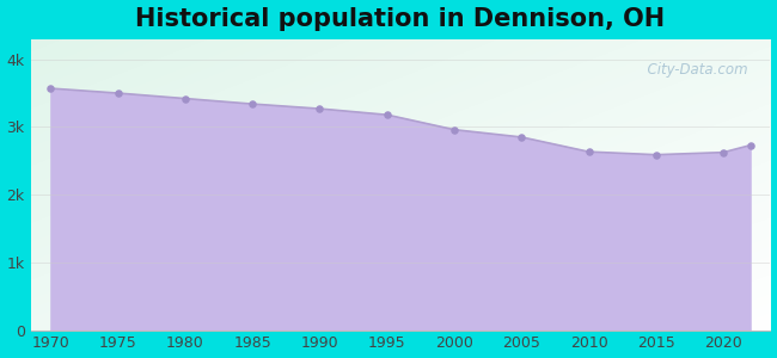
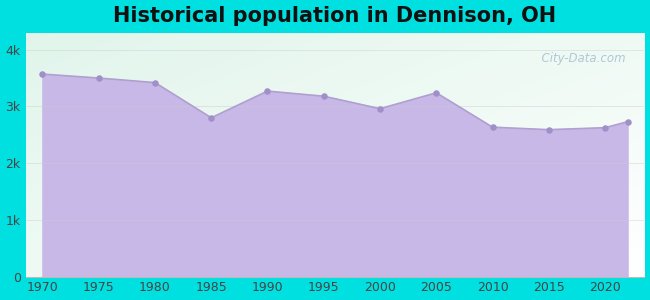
1985: 3.34k -> 2.80k
2005: 2.85k -> 3.24k
